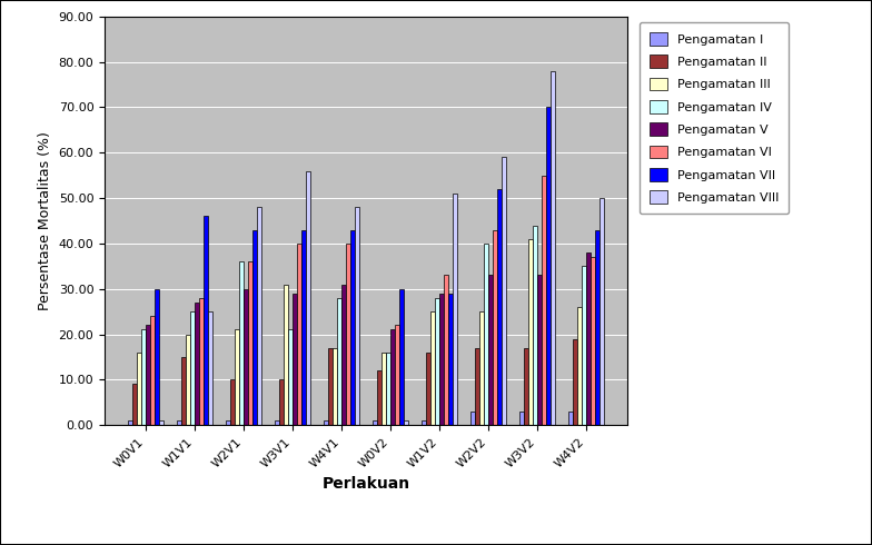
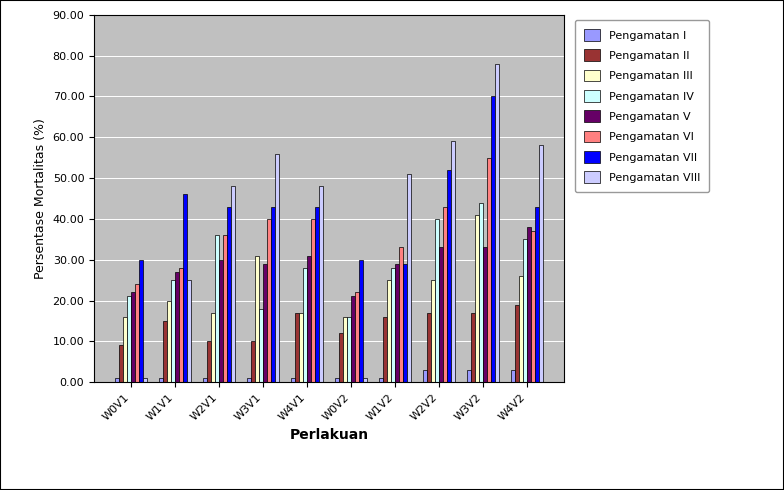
Pengamatan III/W2V1: 21 -> 17
Pengamatan IV/W3V1: 21 -> 18
Pengamatan VIII/W4V2: 50 -> 58
